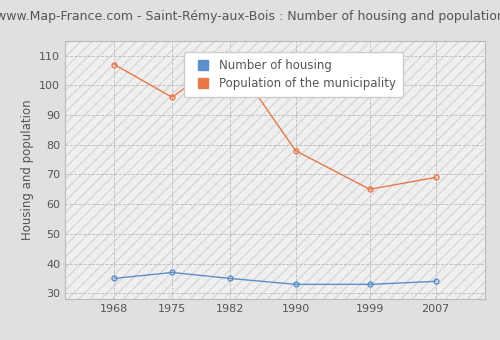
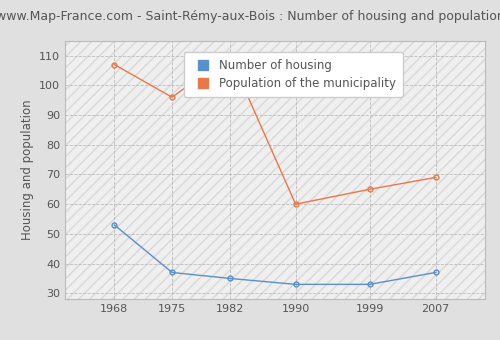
Number of housing/1968: 35 -> 53
Population of the municipality/1990: 78 -> 60
Number of housing/2007: 34 -> 37
